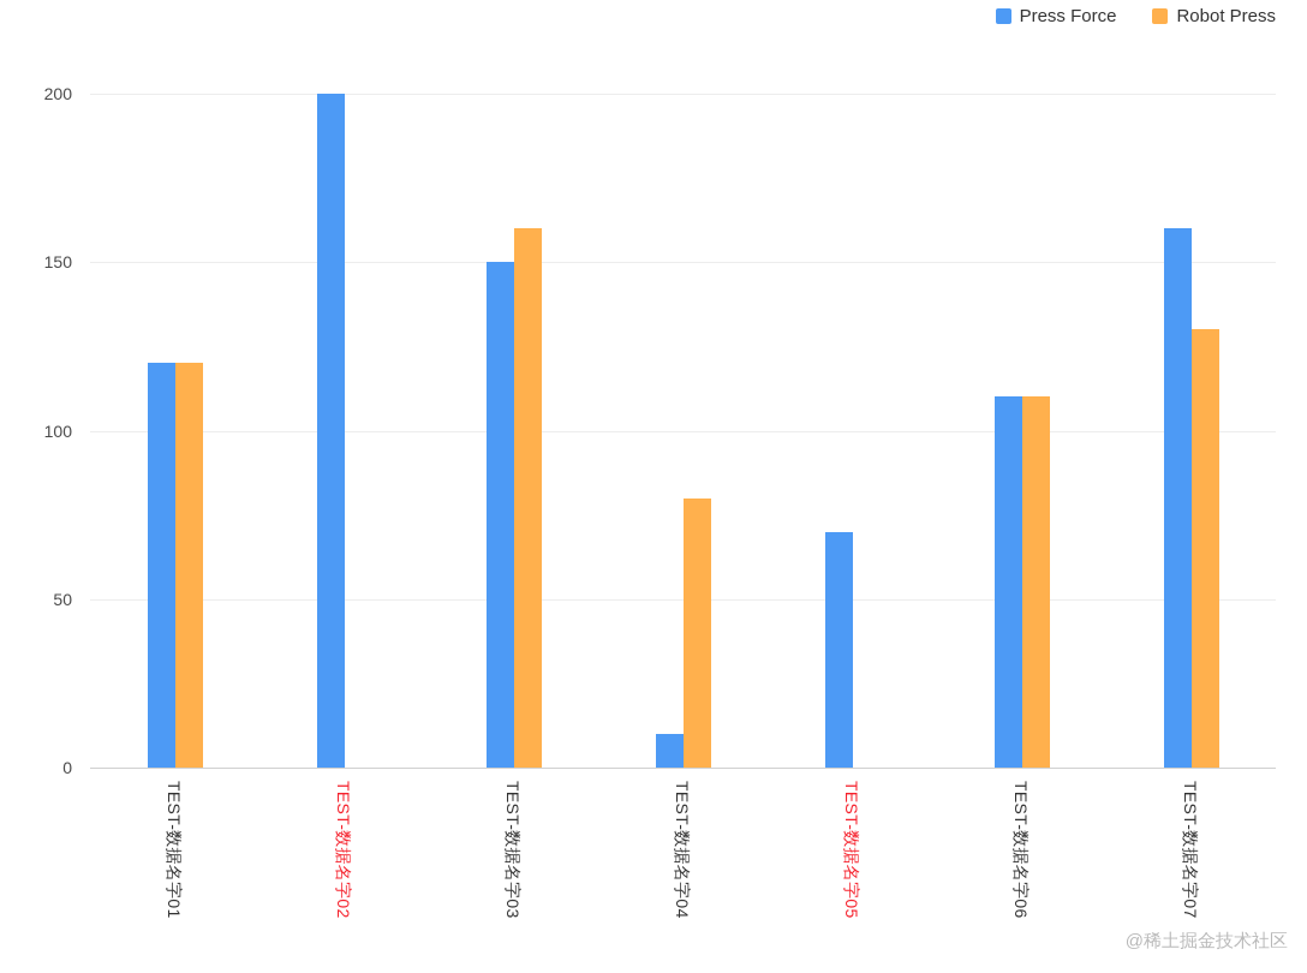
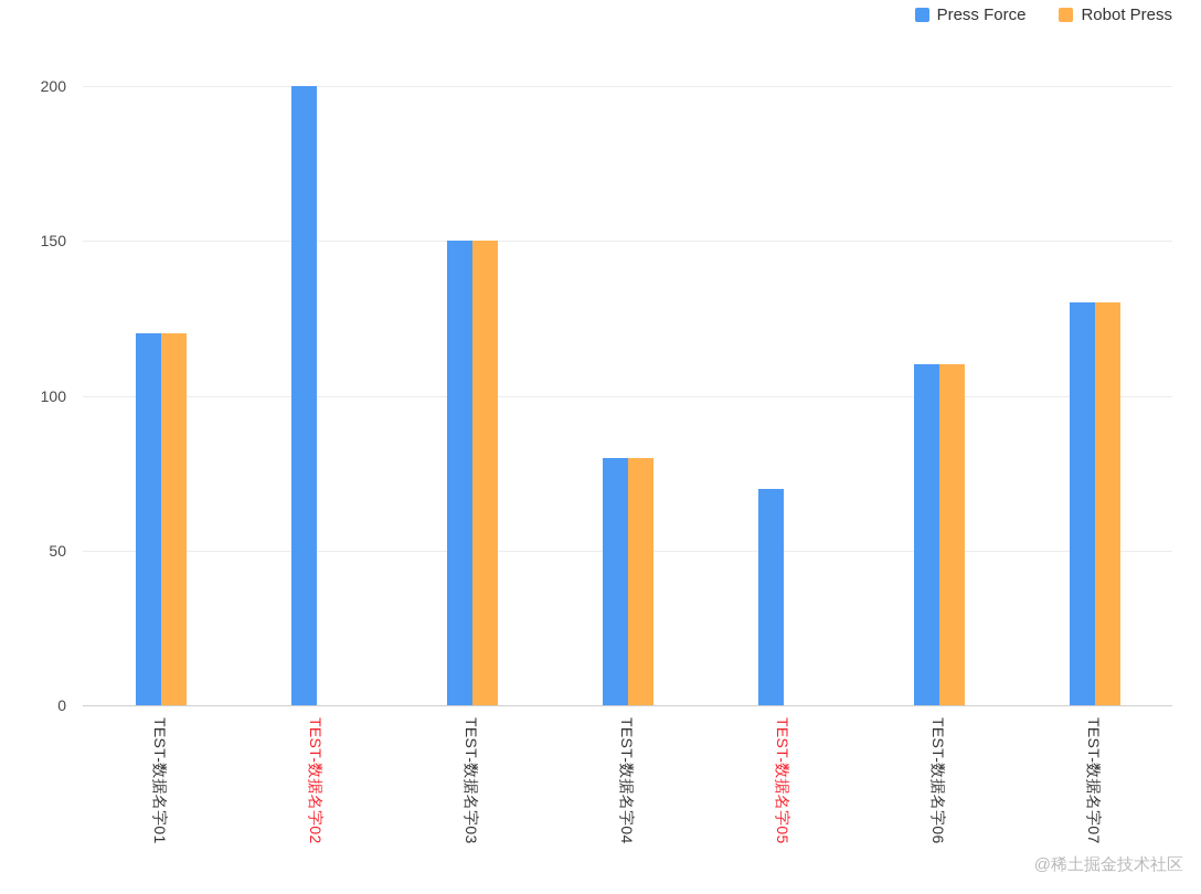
Robot Press/TEST-数据名字03: 160 -> 150
Press Force/TEST-数据名字04: 10 -> 80
Press Force/TEST-数据名字07: 160 -> 130
